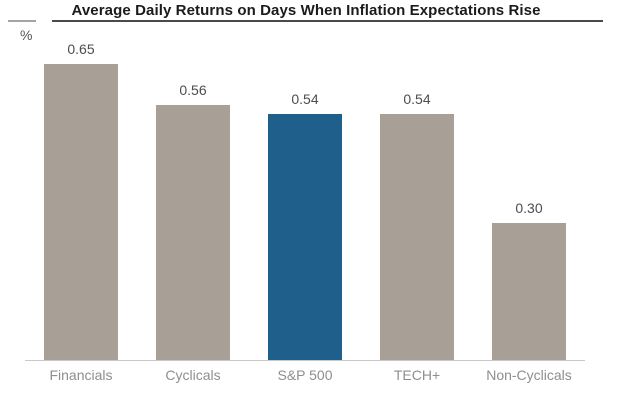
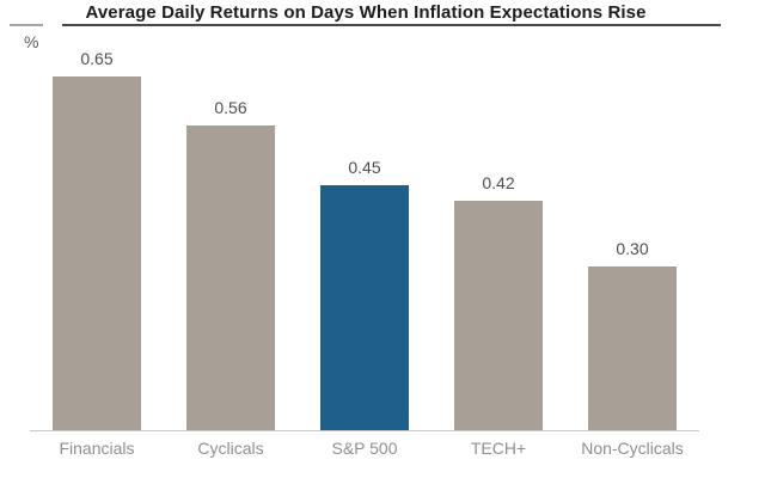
S&P 500: 0.54 -> 0.45
TECH+: 0.54 -> 0.42
